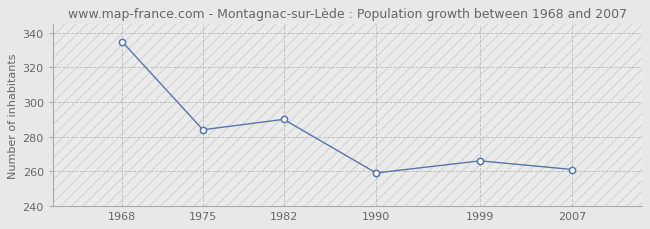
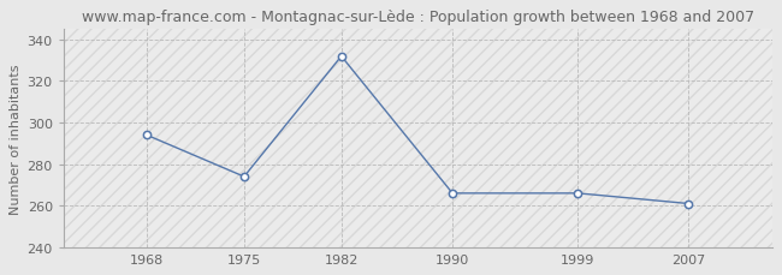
1968: 335 -> 294
1975: 284 -> 274
1982: 290 -> 332
1990: 259 -> 266
